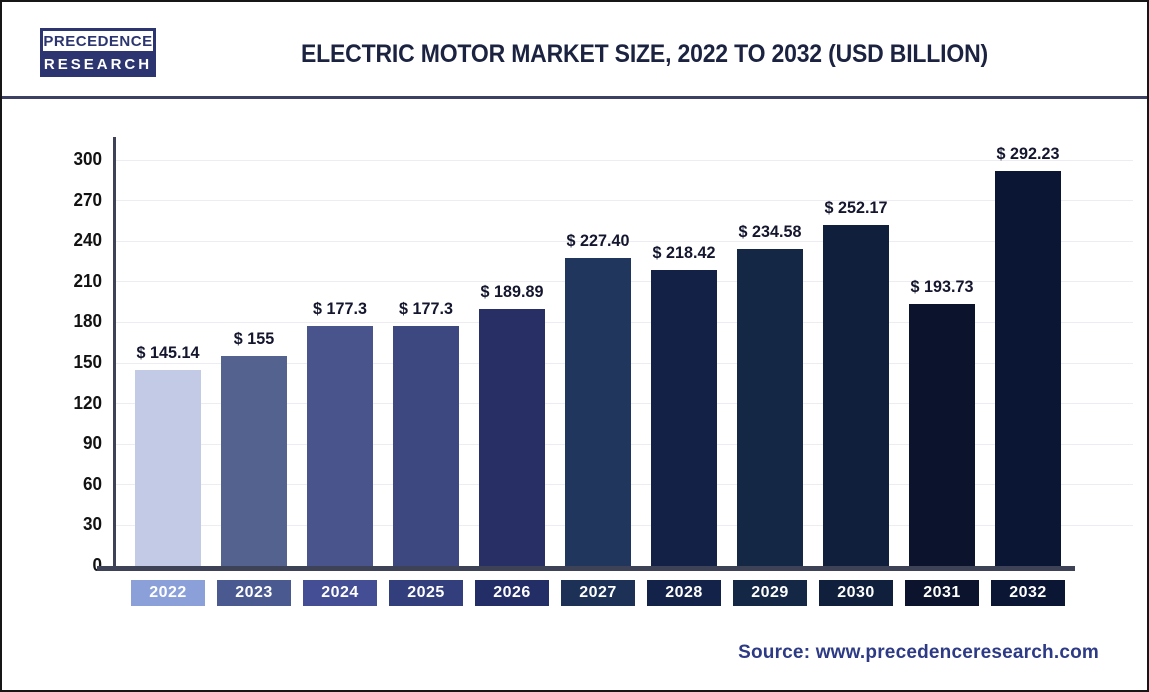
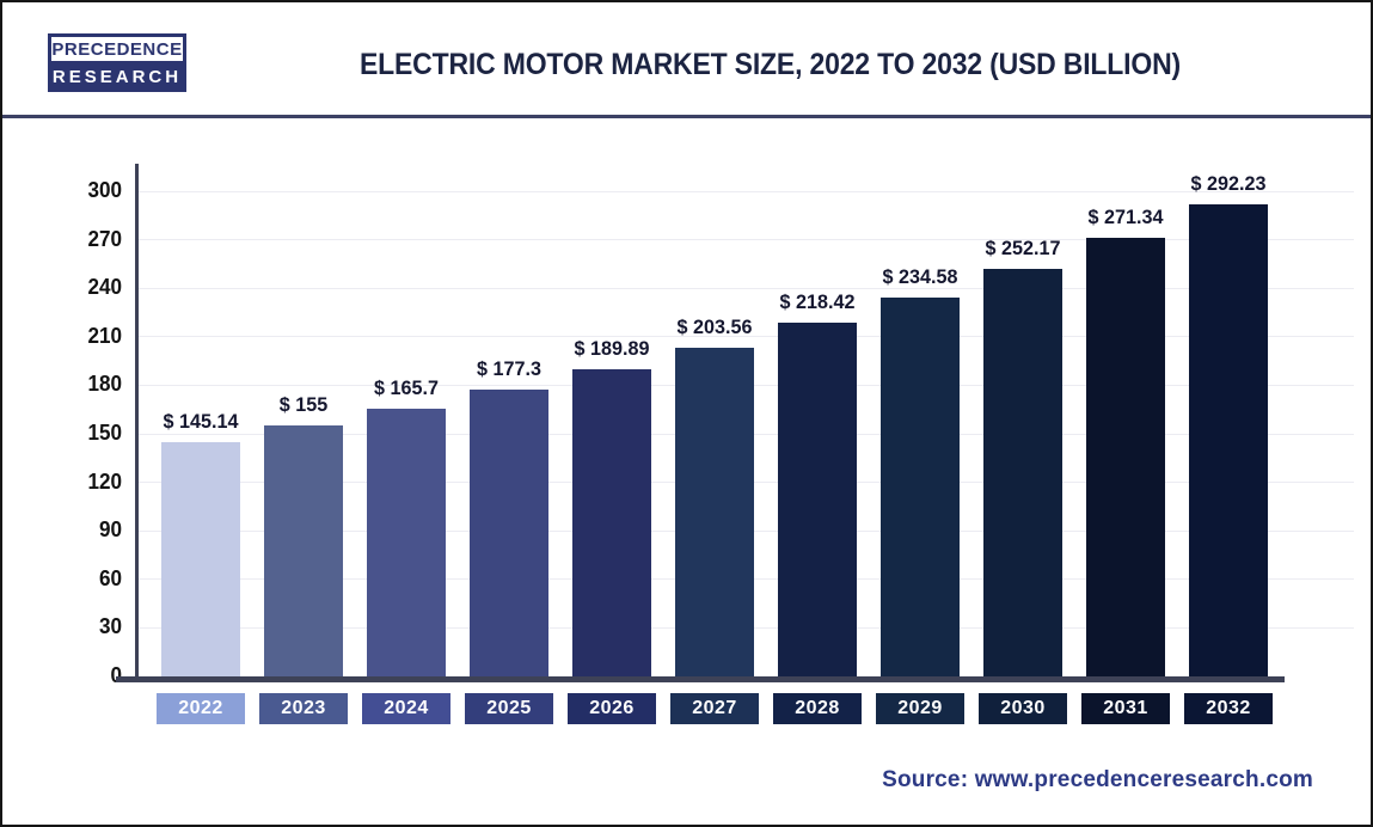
2024: 177.3 -> 165.7
2027: 227.40 -> 203.56
2031: 193.73 -> 271.34
